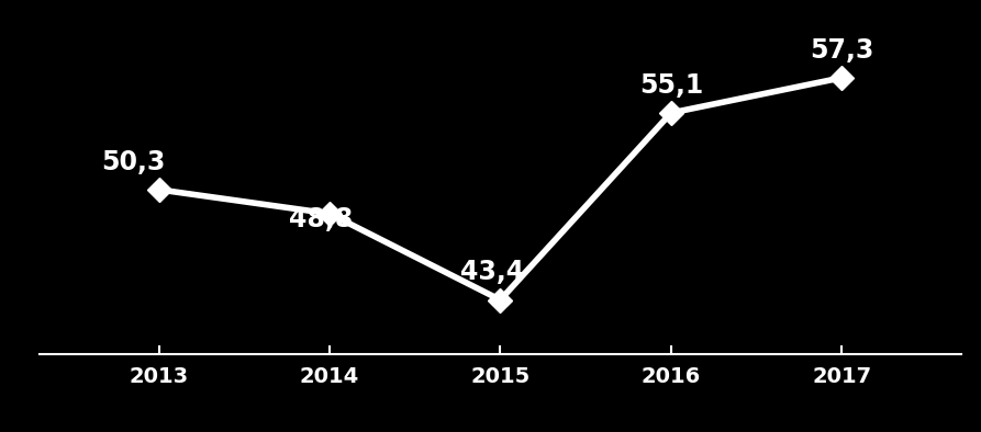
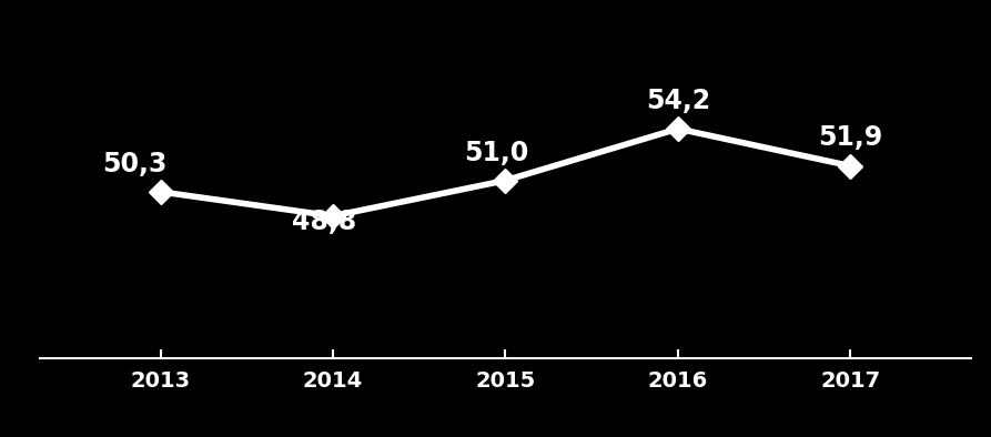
2015: 43,4 -> 51,0
2016: 55,1 -> 54,2
2017: 57,3 -> 51,9
